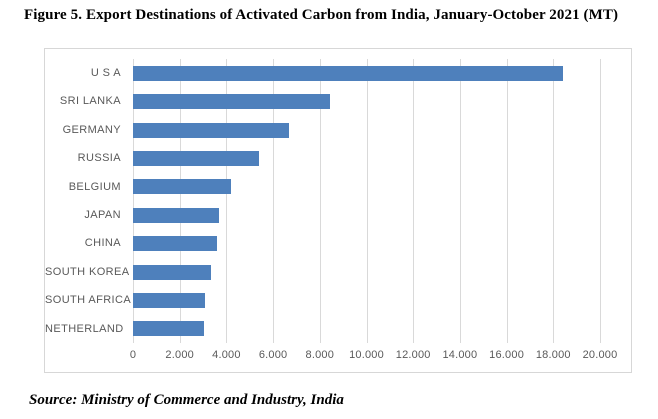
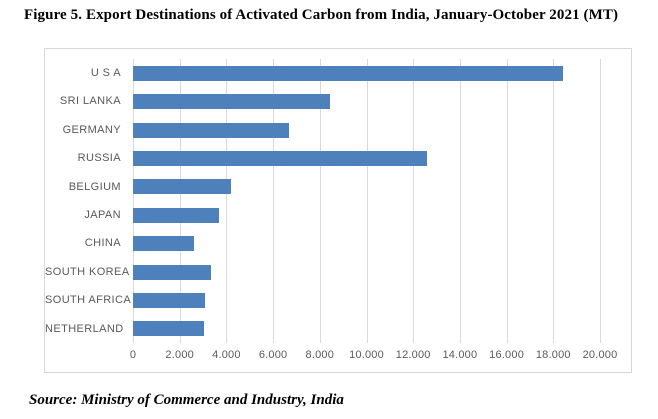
RUSSIA: 5400 -> 12600
CHINA: 3600 -> 2600
